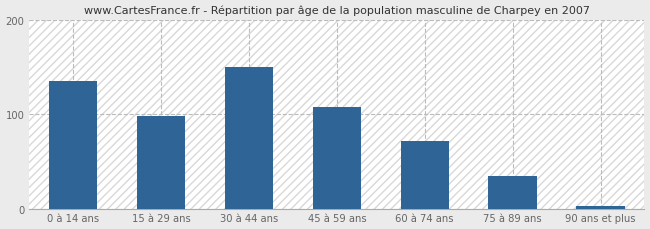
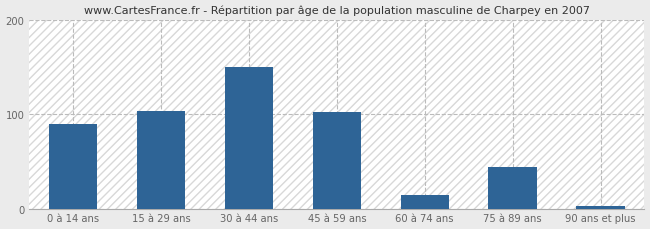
0 à 14 ans: 135 -> 90
15 à 29 ans: 98 -> 104
45 à 59 ans: 108 -> 102
60 à 74 ans: 72 -> 14
75 à 89 ans: 35 -> 44
